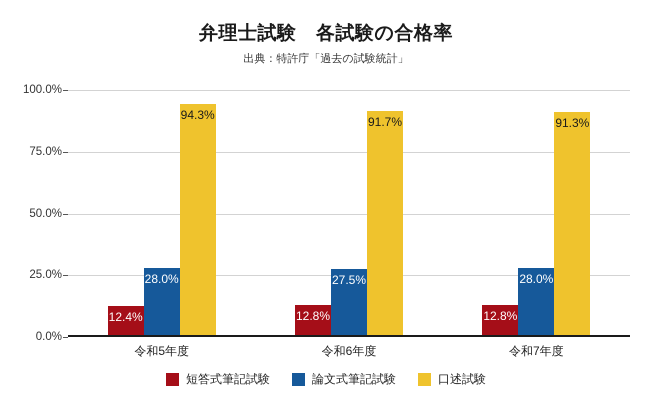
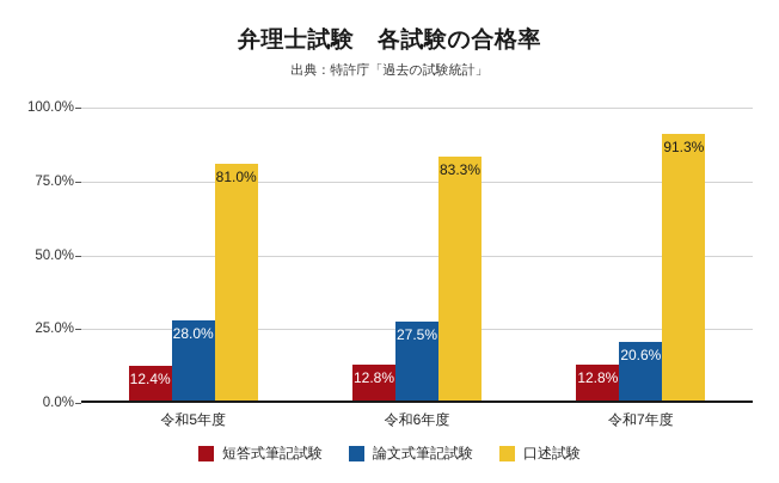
口述試験/令和5年度: 94.3% -> 81.0%
口述試験/令和6年度: 91.7% -> 83.3%
論文式筆記試験/令和7年度: 28.0% -> 20.6%
